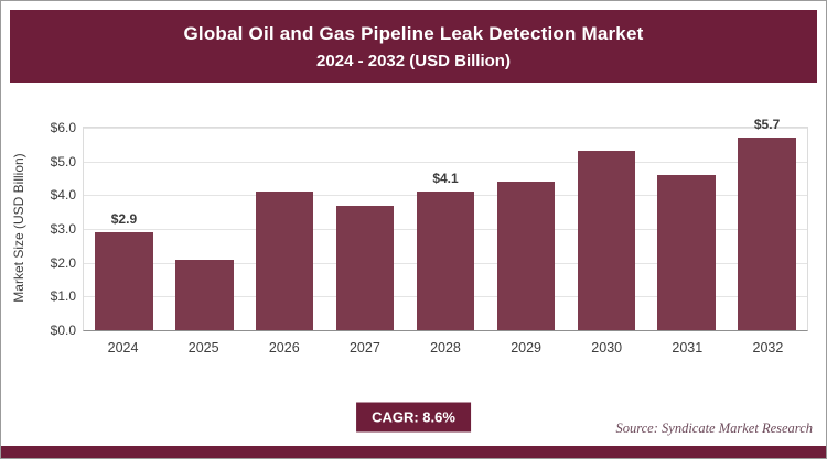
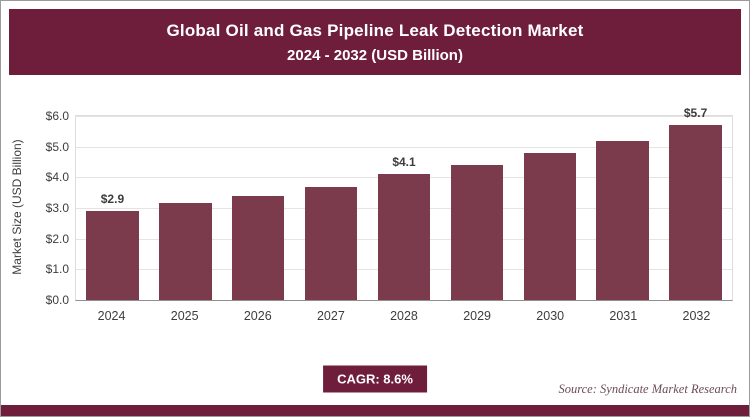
2025: $2.1 -> $3.1
2026: $4.1 -> $3.4
2030: $5.3 -> $4.8
2031: $4.6 -> $5.2
